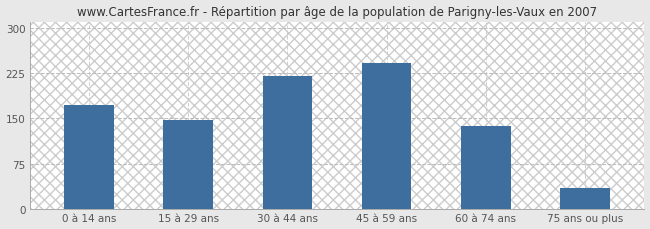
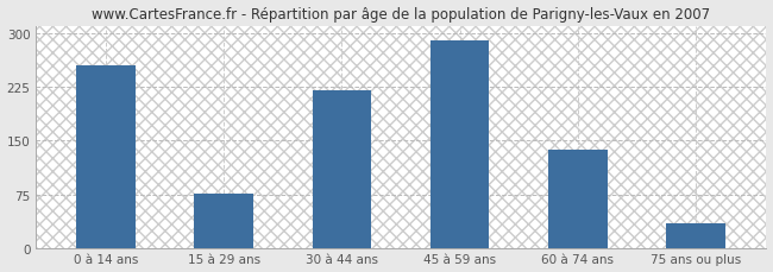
0 à 14 ans: 172 -> 254
15 à 29 ans: 148 -> 76
45 à 59 ans: 242 -> 290
